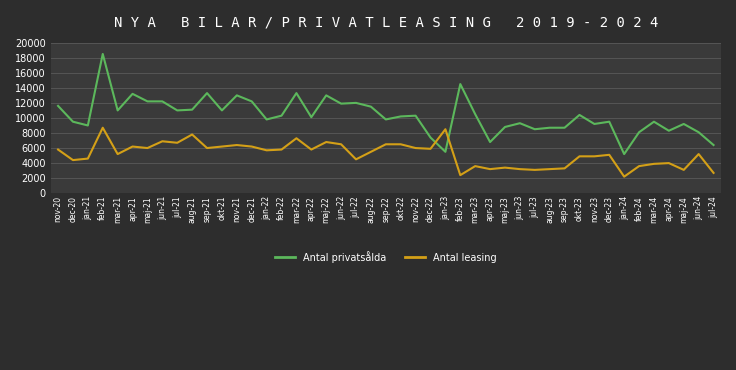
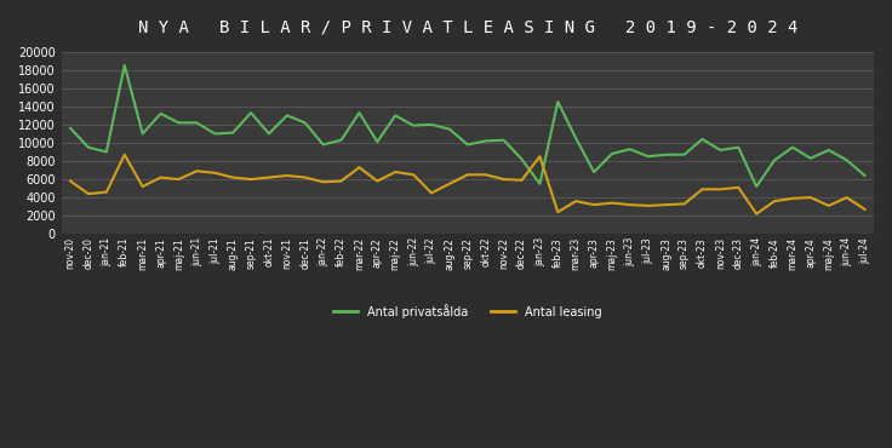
Antal leasing/aug-21: 7800 -> 6200
Antal privatsålda/dec-22: 7400 -> 8200
Antal leasing/jun-24: 5200 -> 4000
